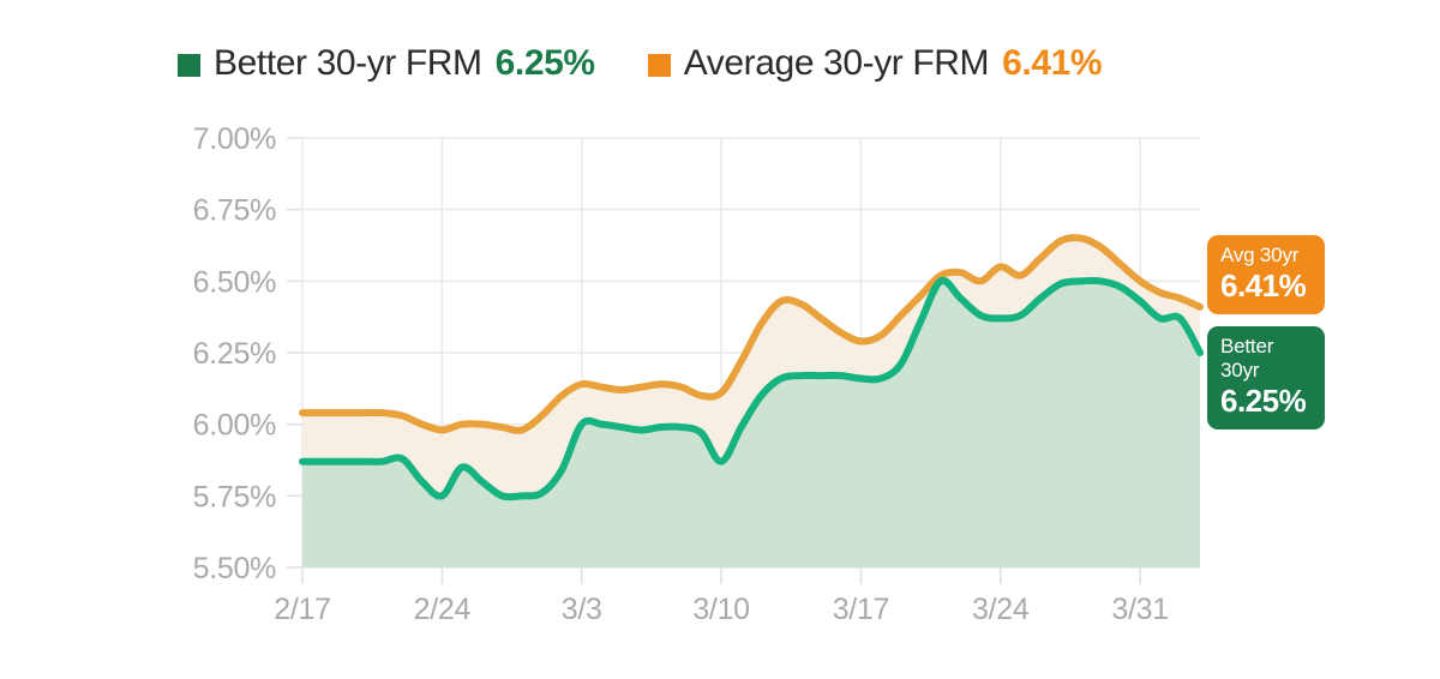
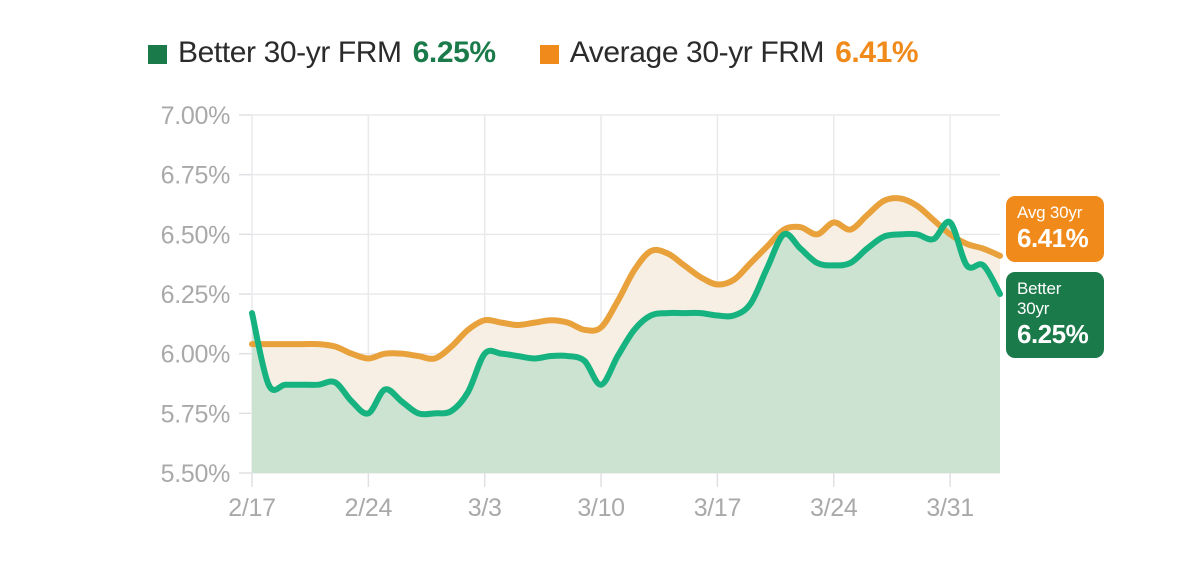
Better 30-yr FRM/2/17: 5.87% -> 6.17%
Better 30-yr FRM/3/31: 6.43% -> 6.55%
